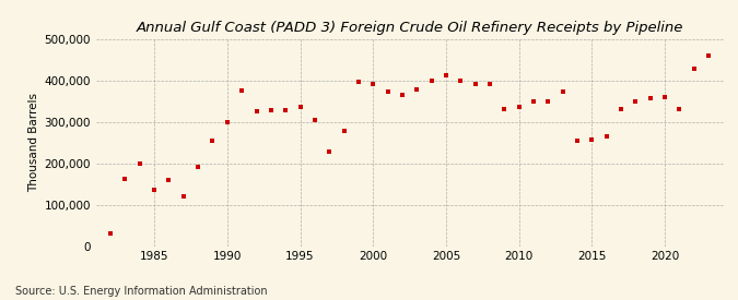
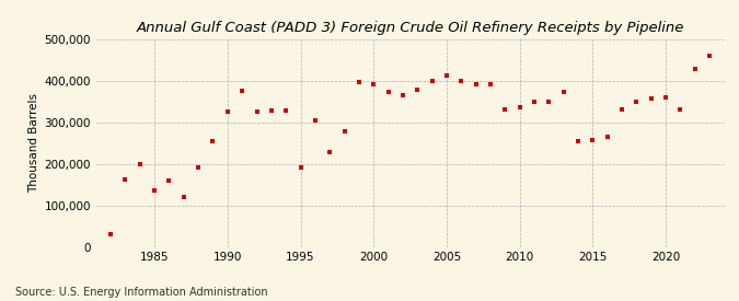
1990: 300,000 -> 325,000
1995: 335,000 -> 190,000
